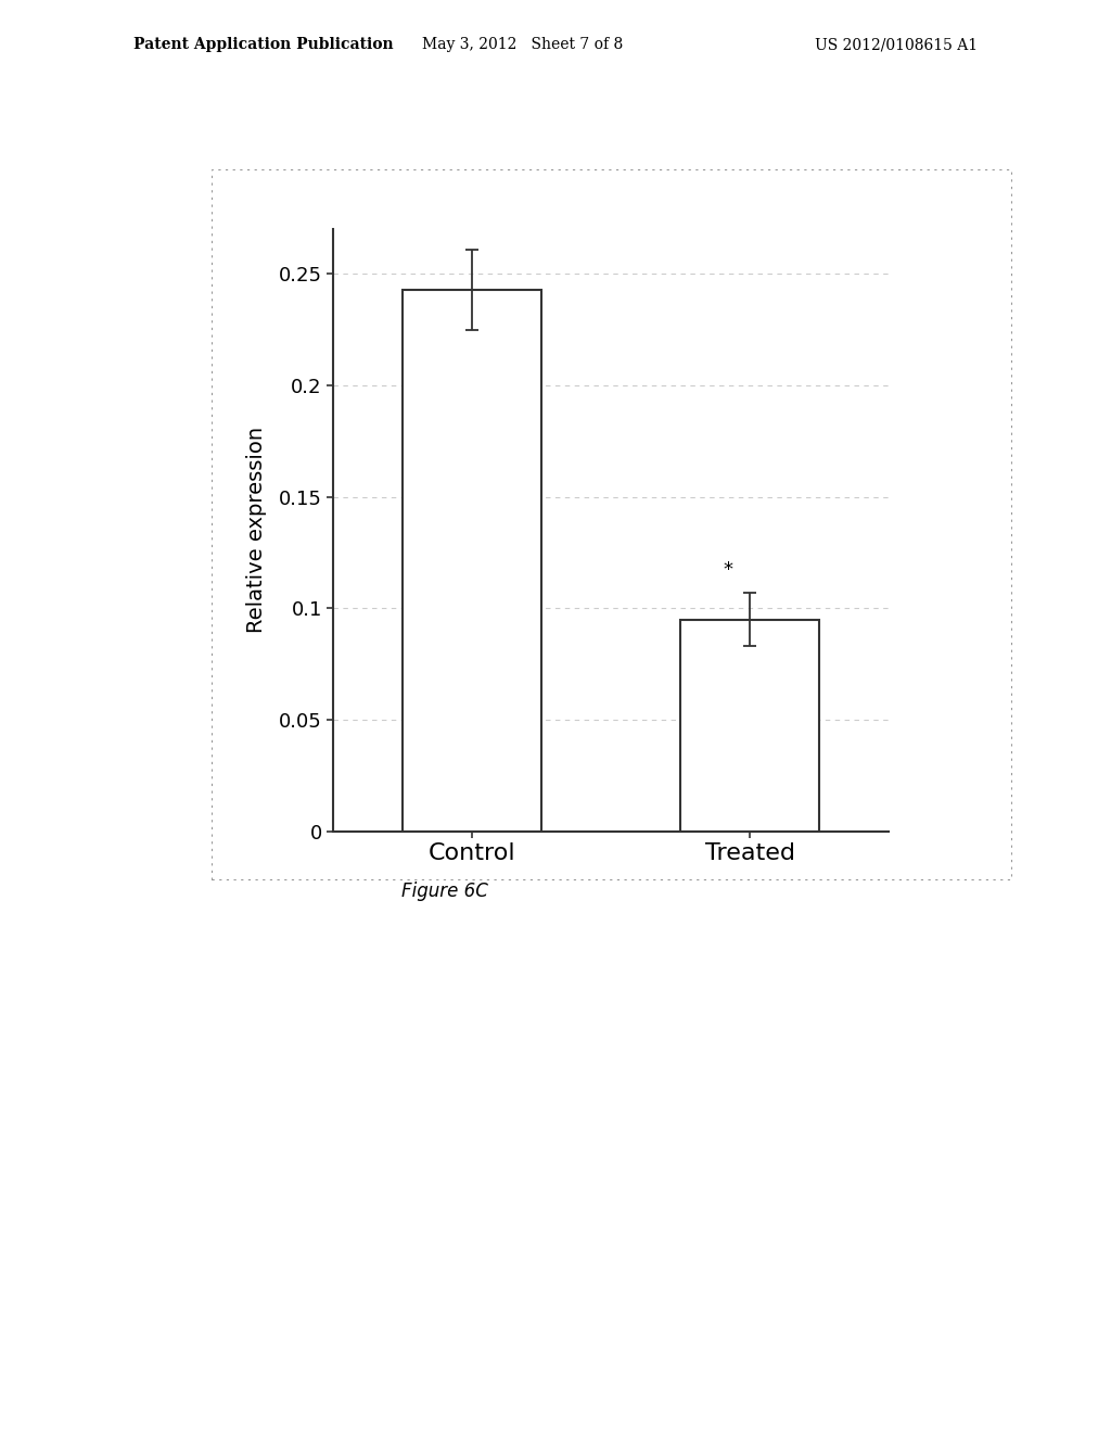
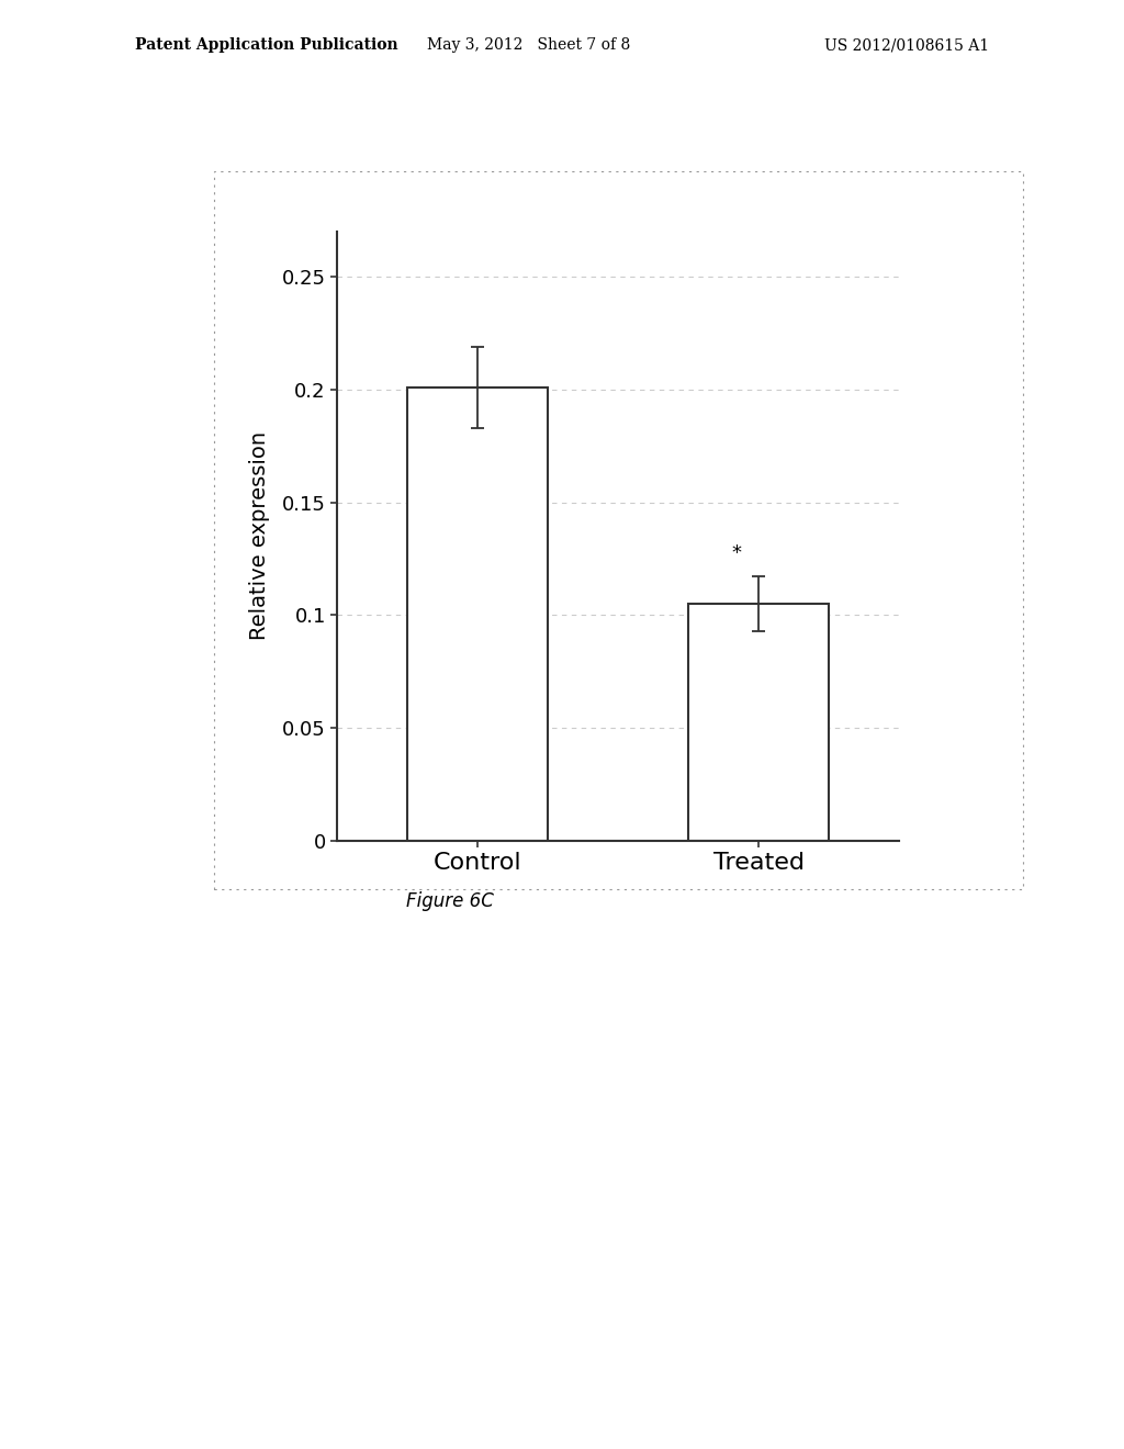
Control: 0.243 -> 0.201
Treated: 0.095 -> 0.105
